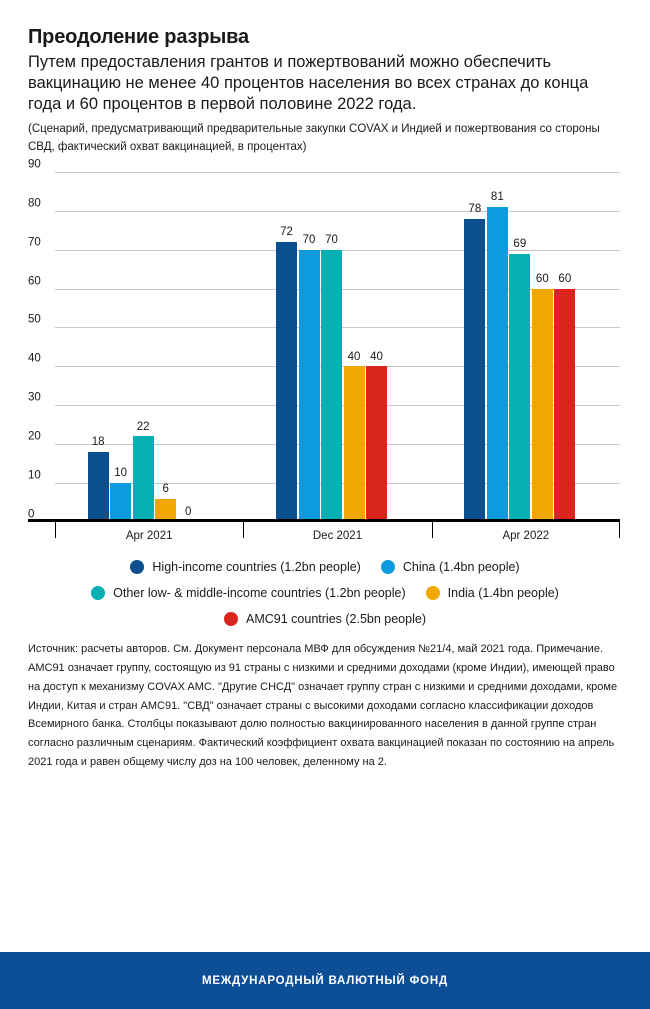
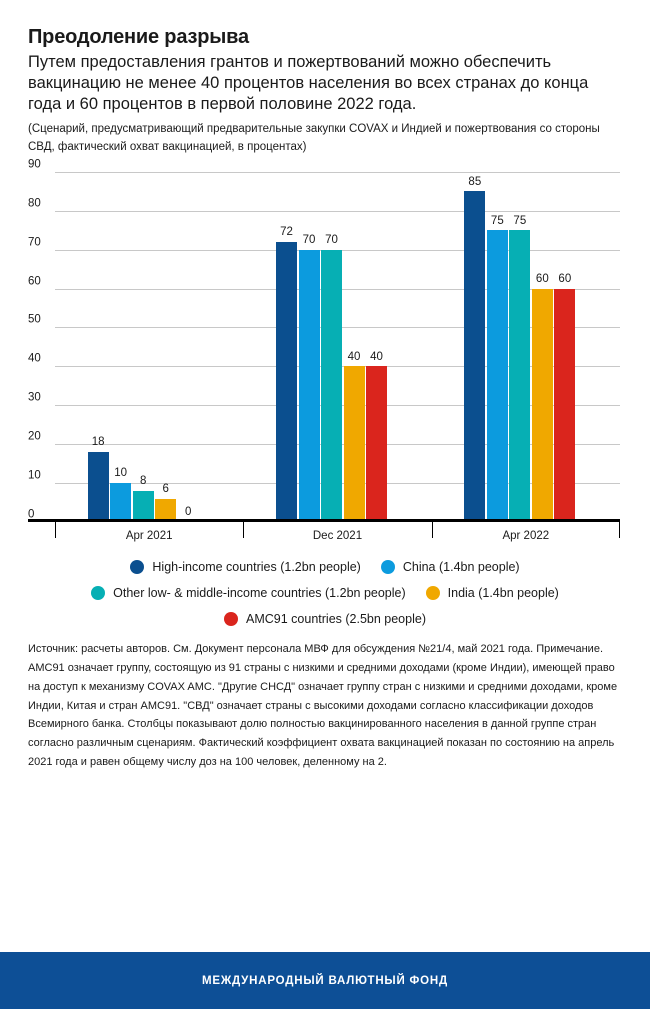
Other low- & middle-income countries (1.2bn people)/Apr 2021: 22 -> 8
High-income countries (1.2bn people)/Apr 2022: 78 -> 85
China (1.4bn people)/Apr 2022: 81 -> 75
Other low- & middle-income countries (1.2bn people)/Apr 2022: 69 -> 75
